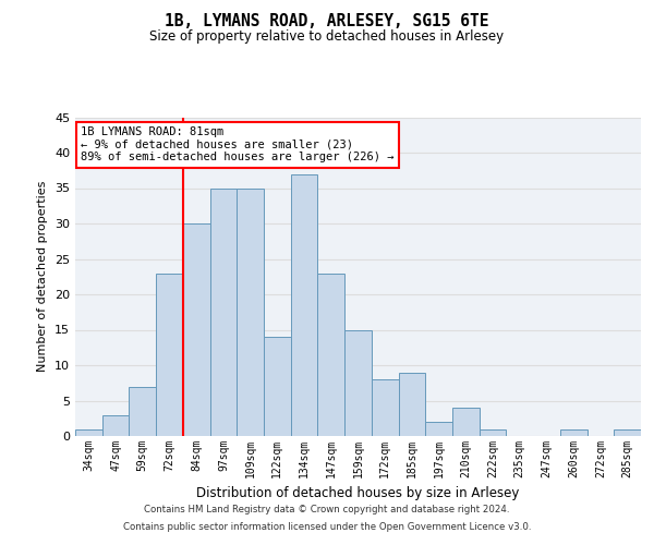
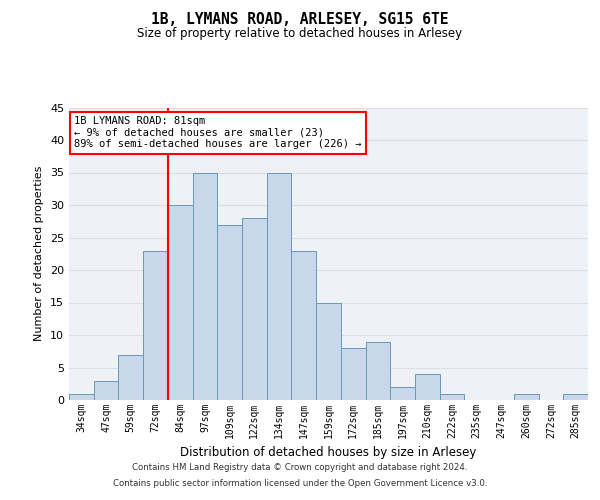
109sqm: 35 -> 27
122sqm: 14 -> 28
134sqm: 37 -> 35
